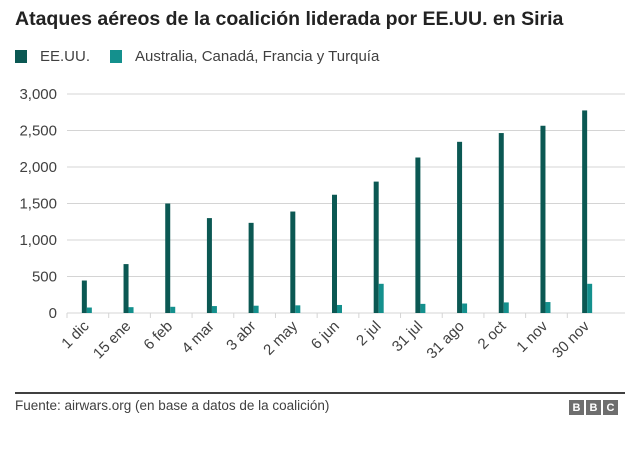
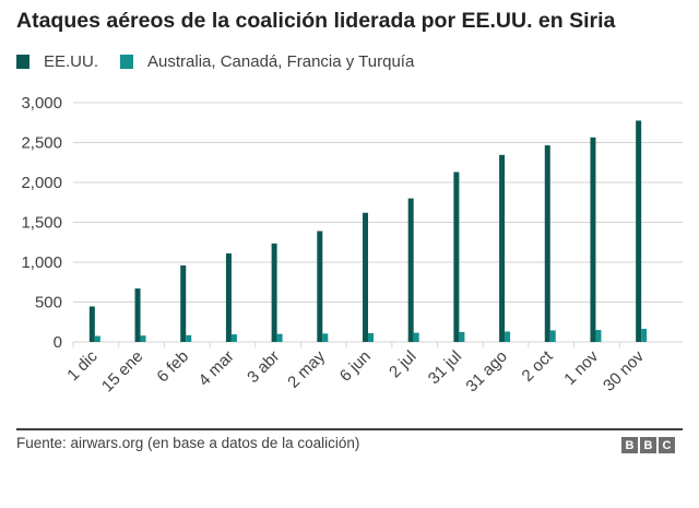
EE.UU./6 feb: 1500 -> 1000
EE.UU./4 mar: 1300 -> 1100
Australia, Canadá, Francia y Turquía/2 jul: 400 -> 100
Australia, Canadá, Francia y Turquía/30 nov: 400 -> 200
